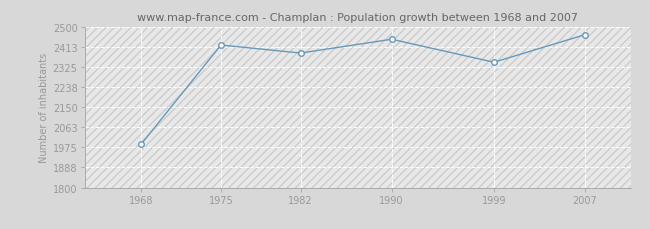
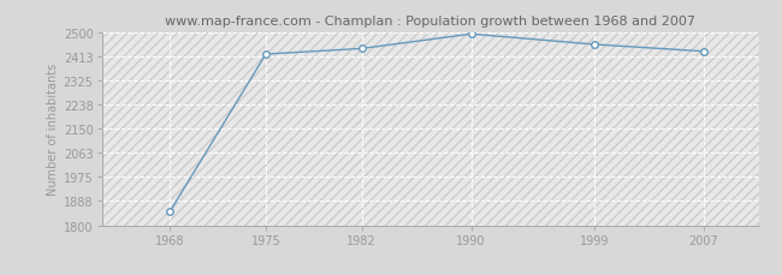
1968: 1990 -> 1851
1982: 2385 -> 2440
1990: 2445 -> 2493
1999: 2345 -> 2455
2007: 2465 -> 2430
